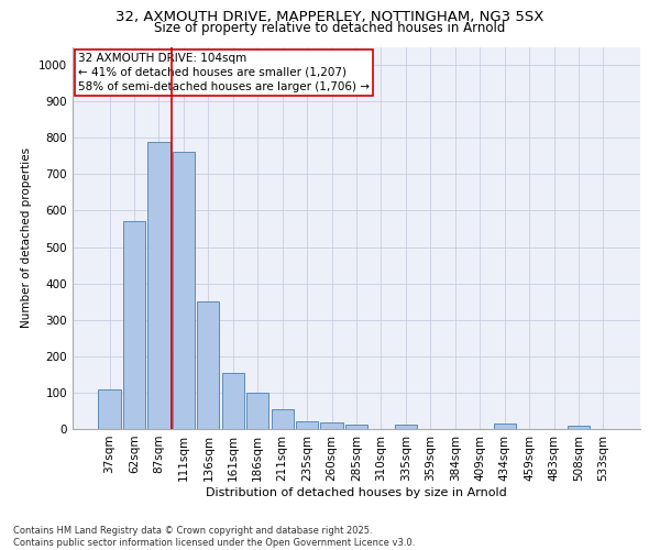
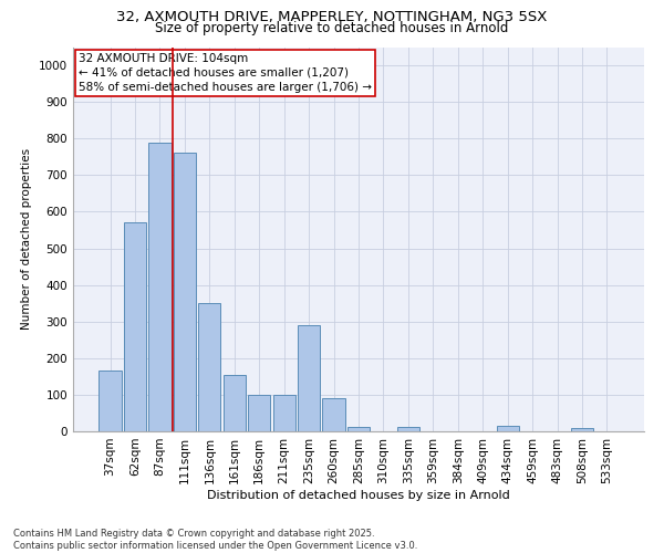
37sqm: 110 -> 165
211sqm: 55 -> 100
235sqm: 20 -> 290
260sqm: 18 -> 90
